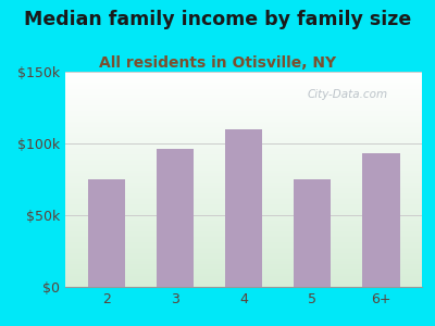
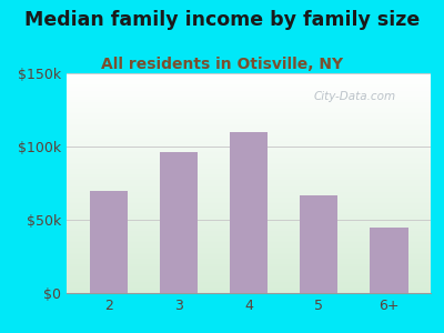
2: $75k -> $70k
5: $75k -> $67k
6+: $93k -> $45k
